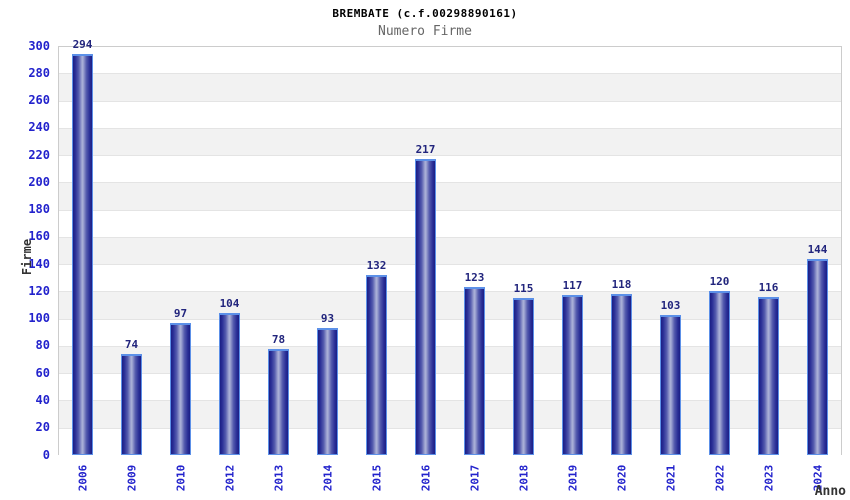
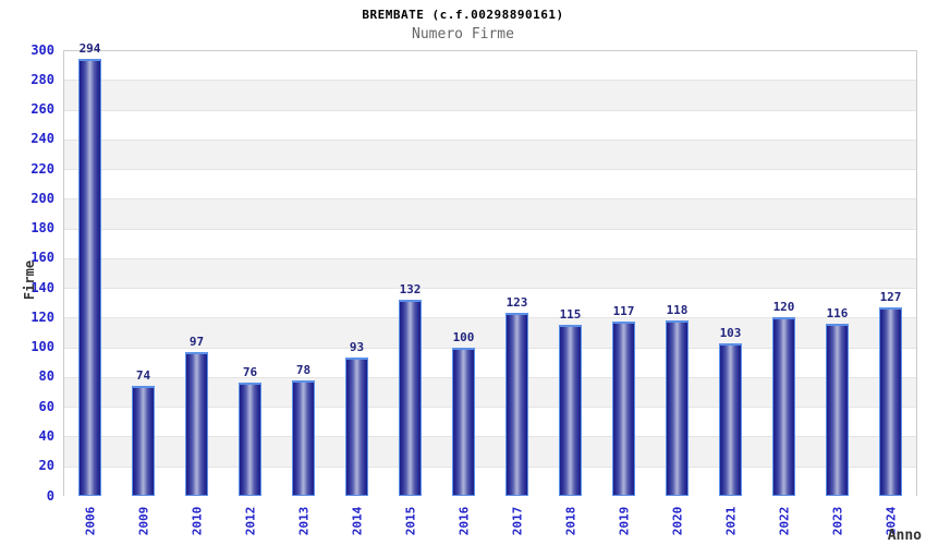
2012: 104 -> 76
2016: 217 -> 100
2024: 144 -> 127
